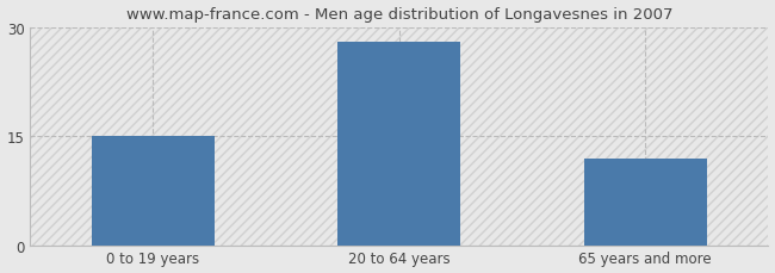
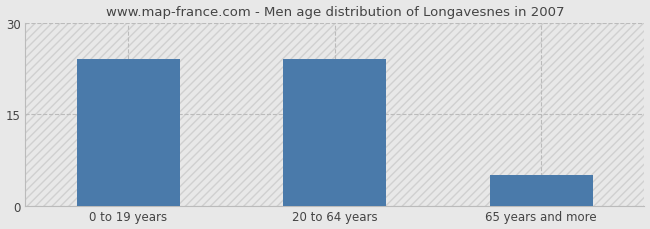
0 to 19 years: 15 -> 24
20 to 64 years: 28 -> 24
65 years and more: 12 -> 5
